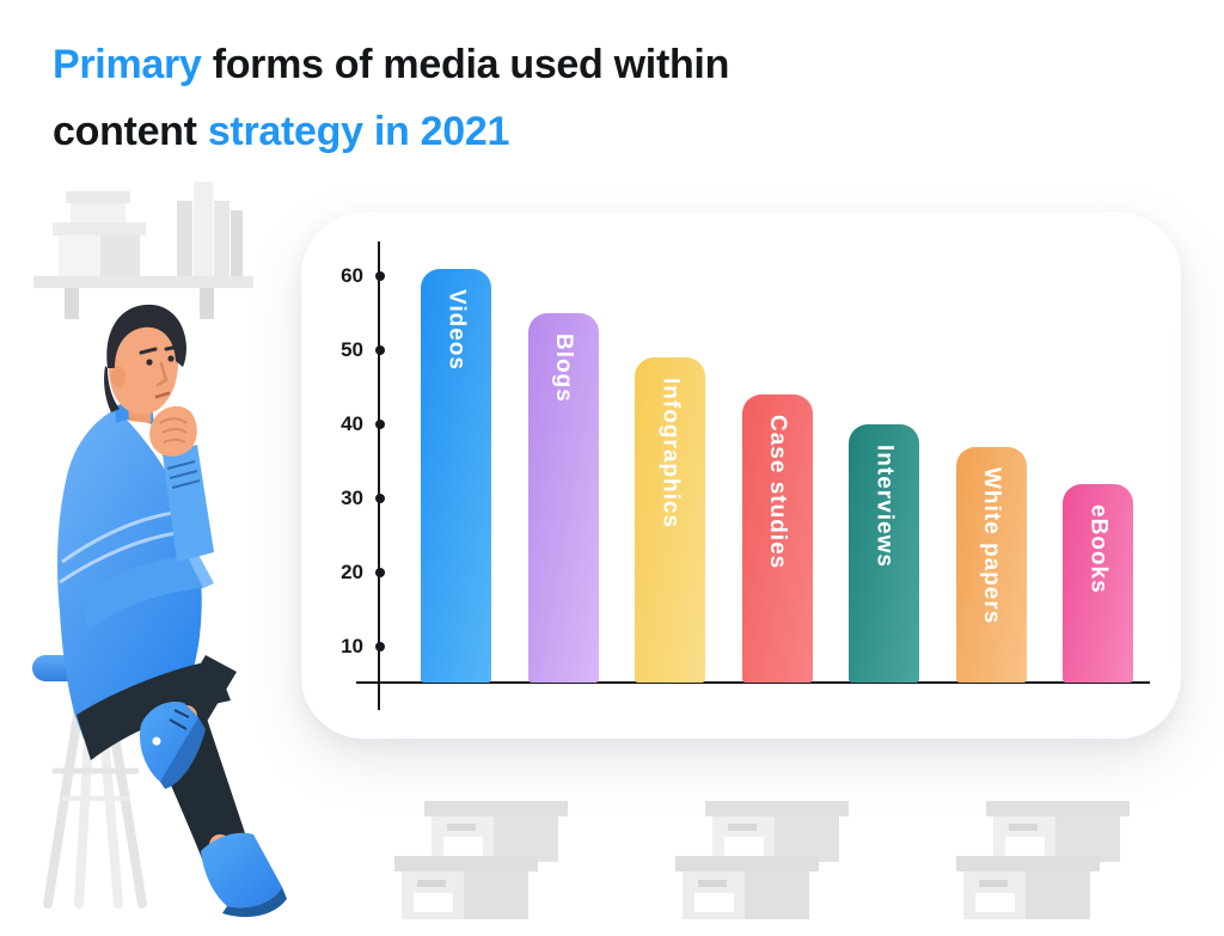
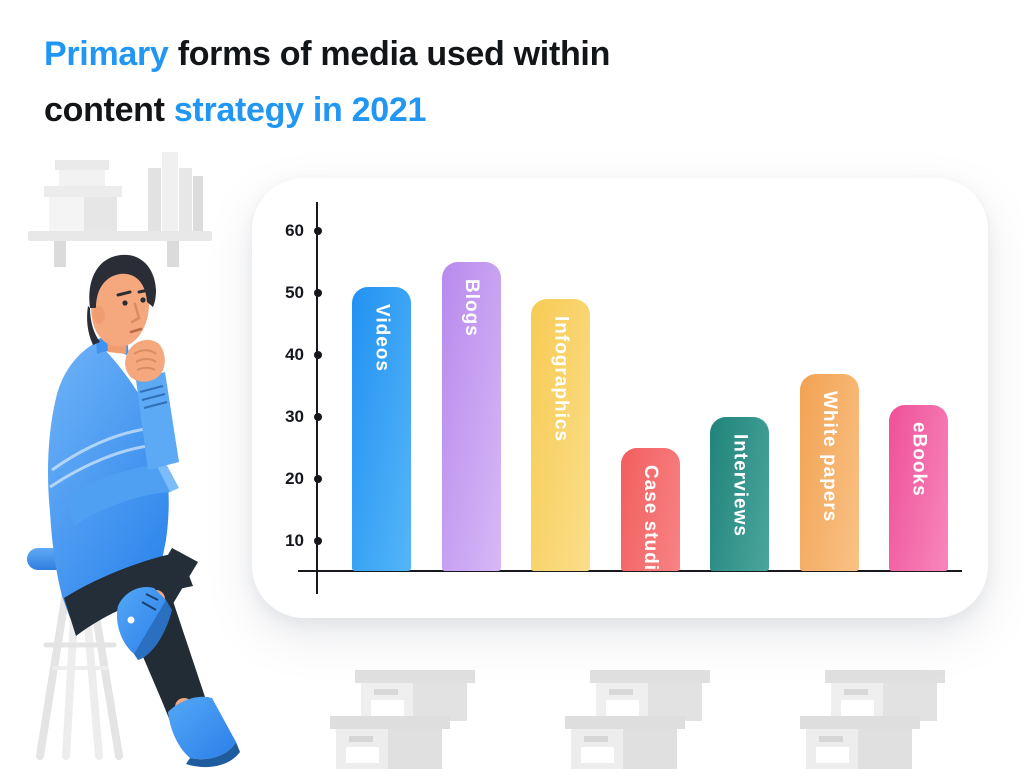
Videos: 61 -> 51
Case studies: 44 -> 25
Interviews: 40 -> 30
